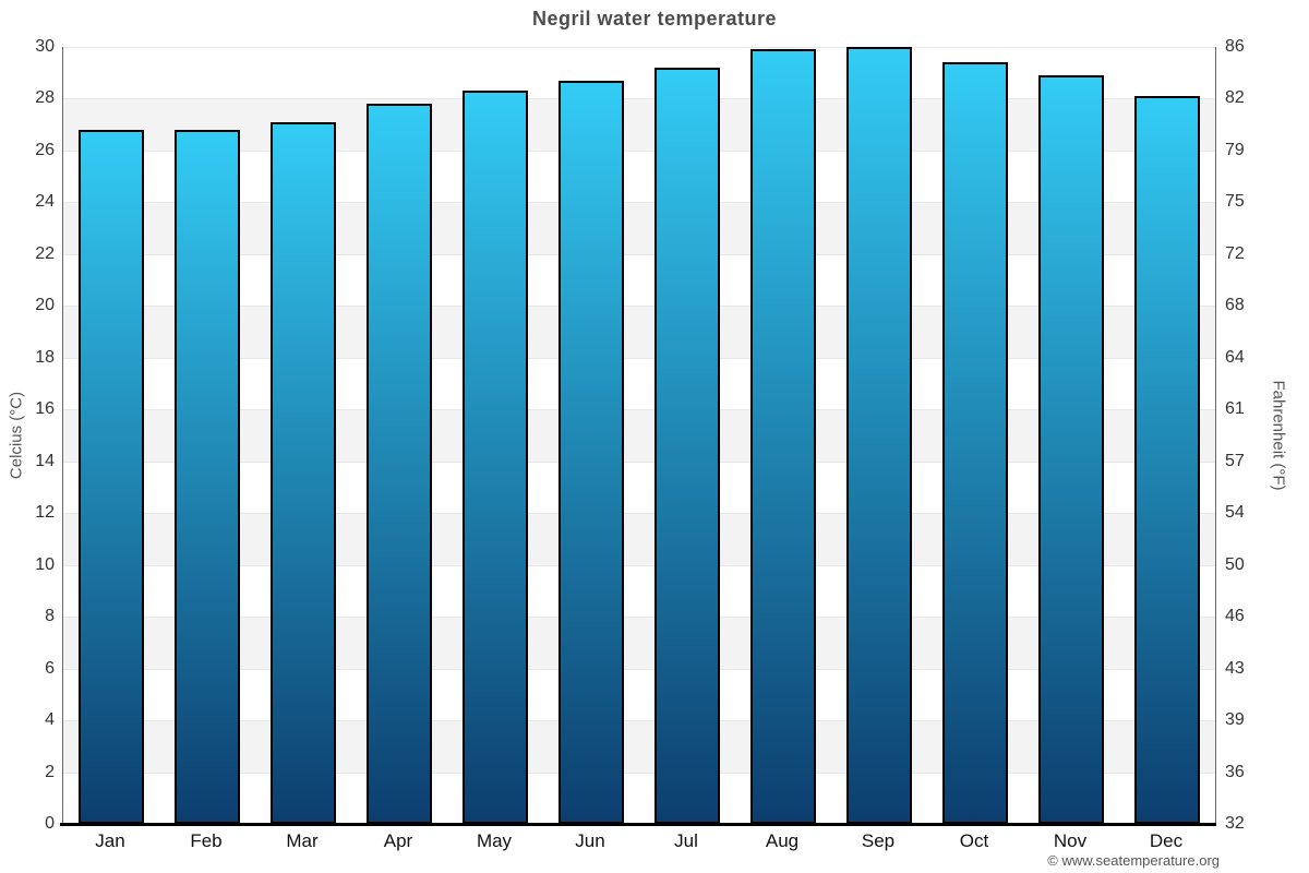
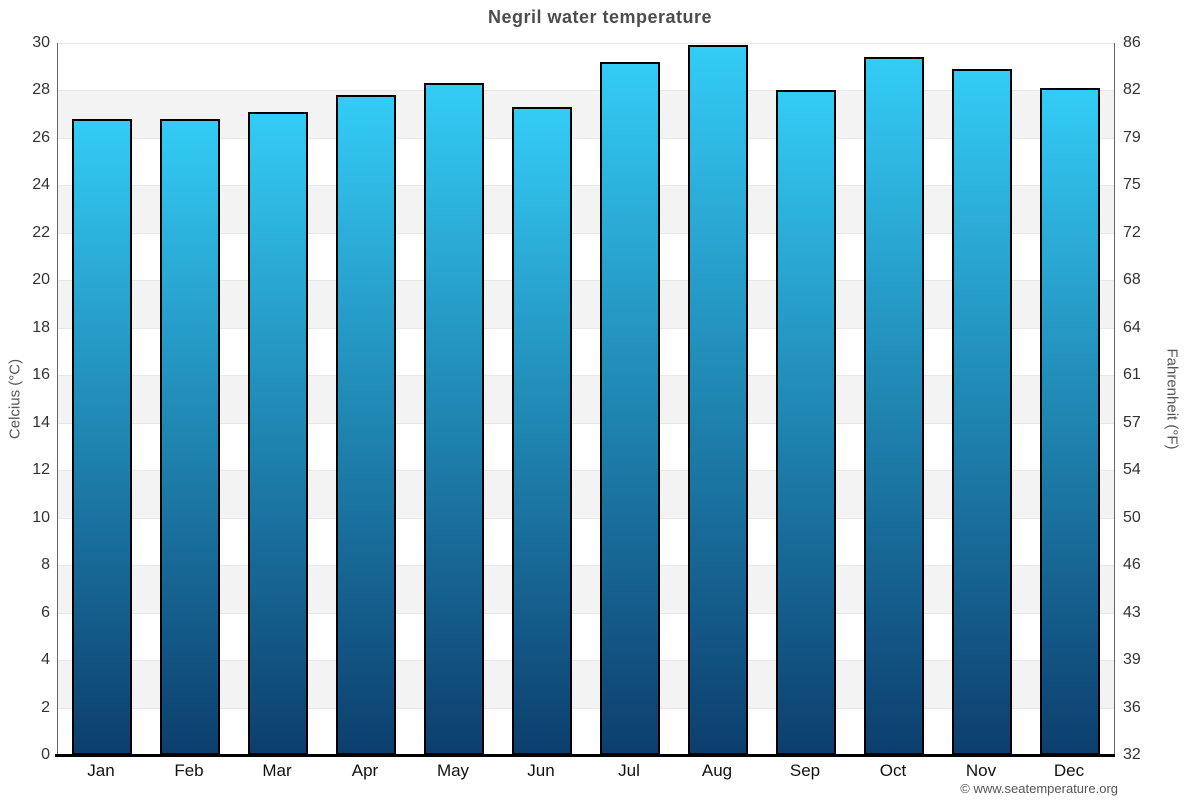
Jun: 28.7 -> 27.3
Sep: 30.0 -> 28.0
